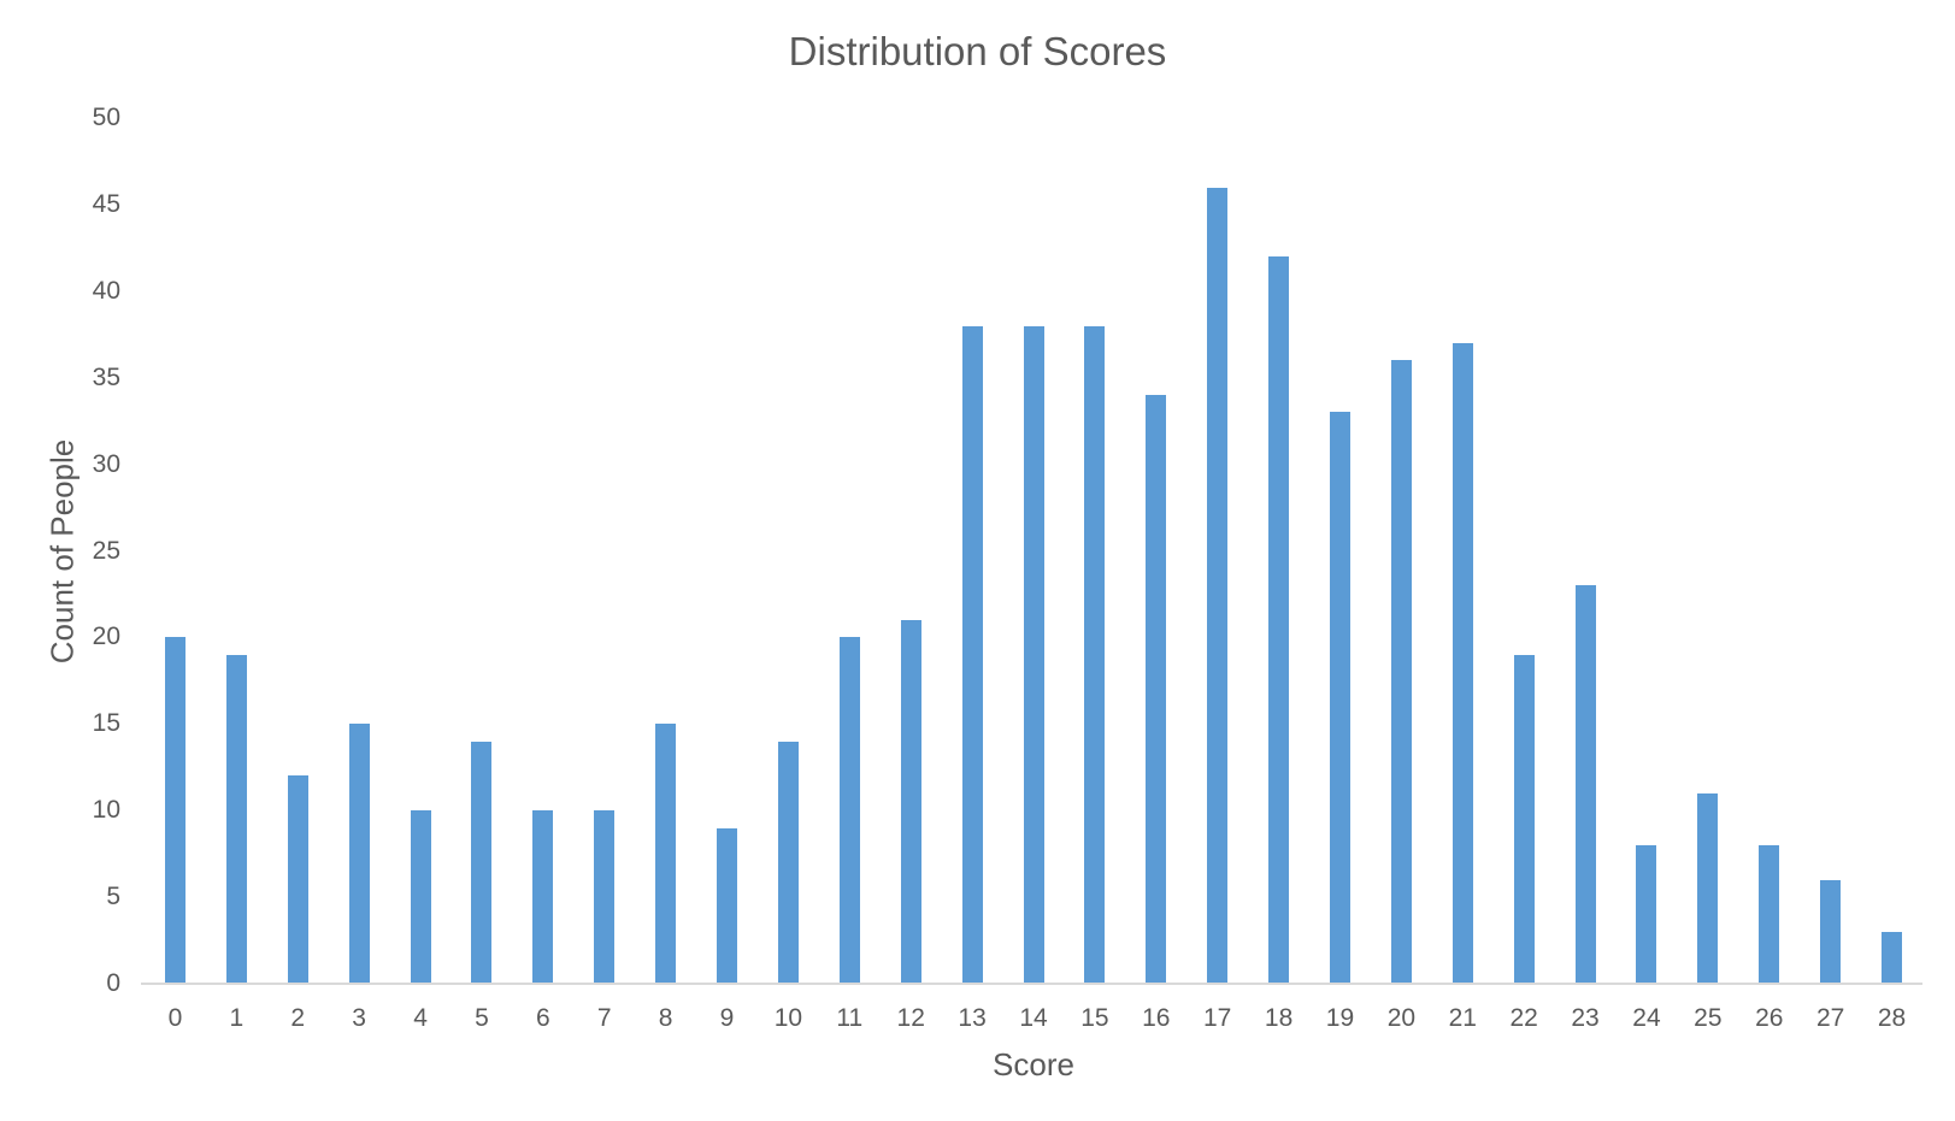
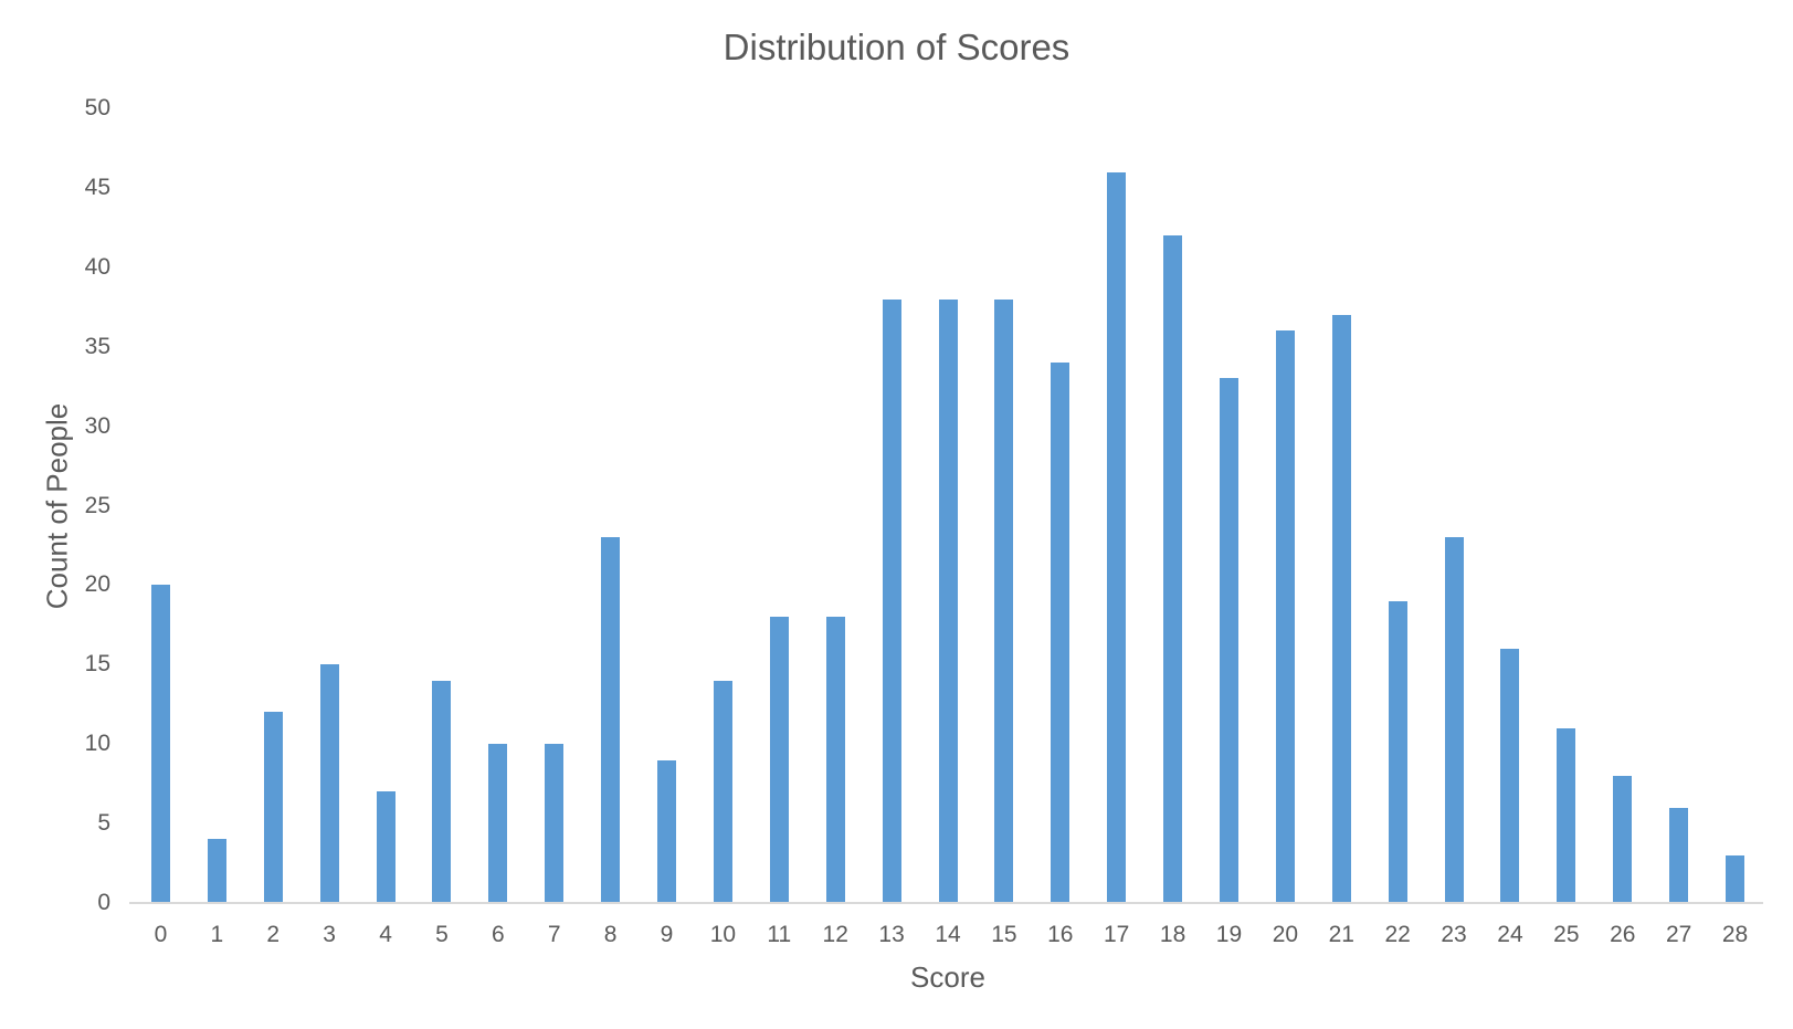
1: 19 -> 4
4: 10 -> 7
8: 15 -> 23
11: 20 -> 18
12: 21 -> 18
24: 8 -> 16
